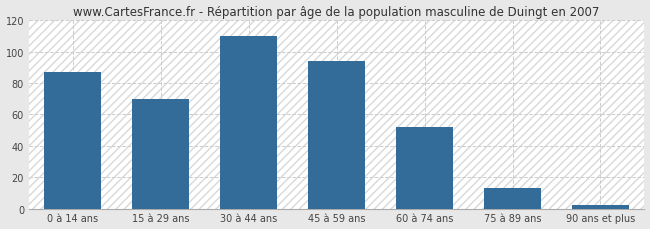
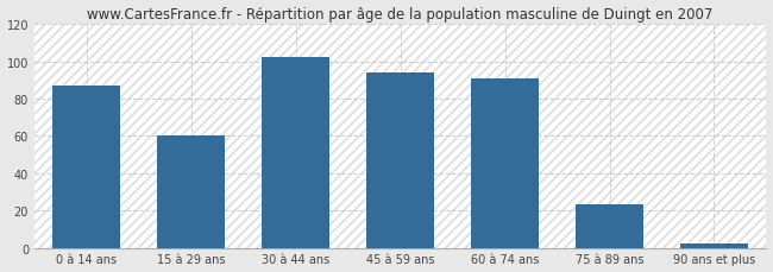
15 à 29 ans: 70 -> 60
30 à 44 ans: 110 -> 102
60 à 74 ans: 52 -> 91
75 à 89 ans: 13 -> 23
